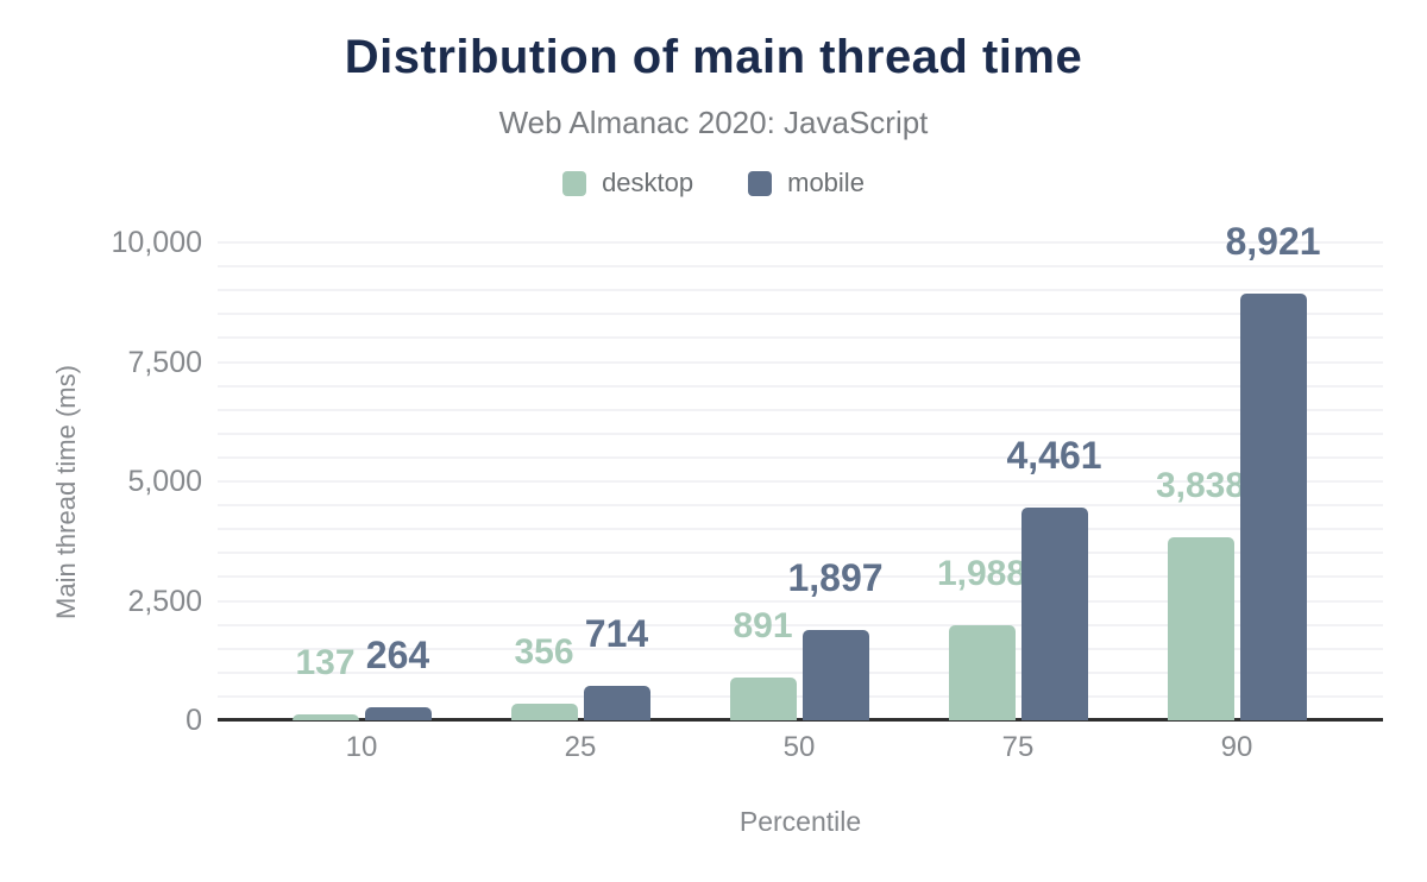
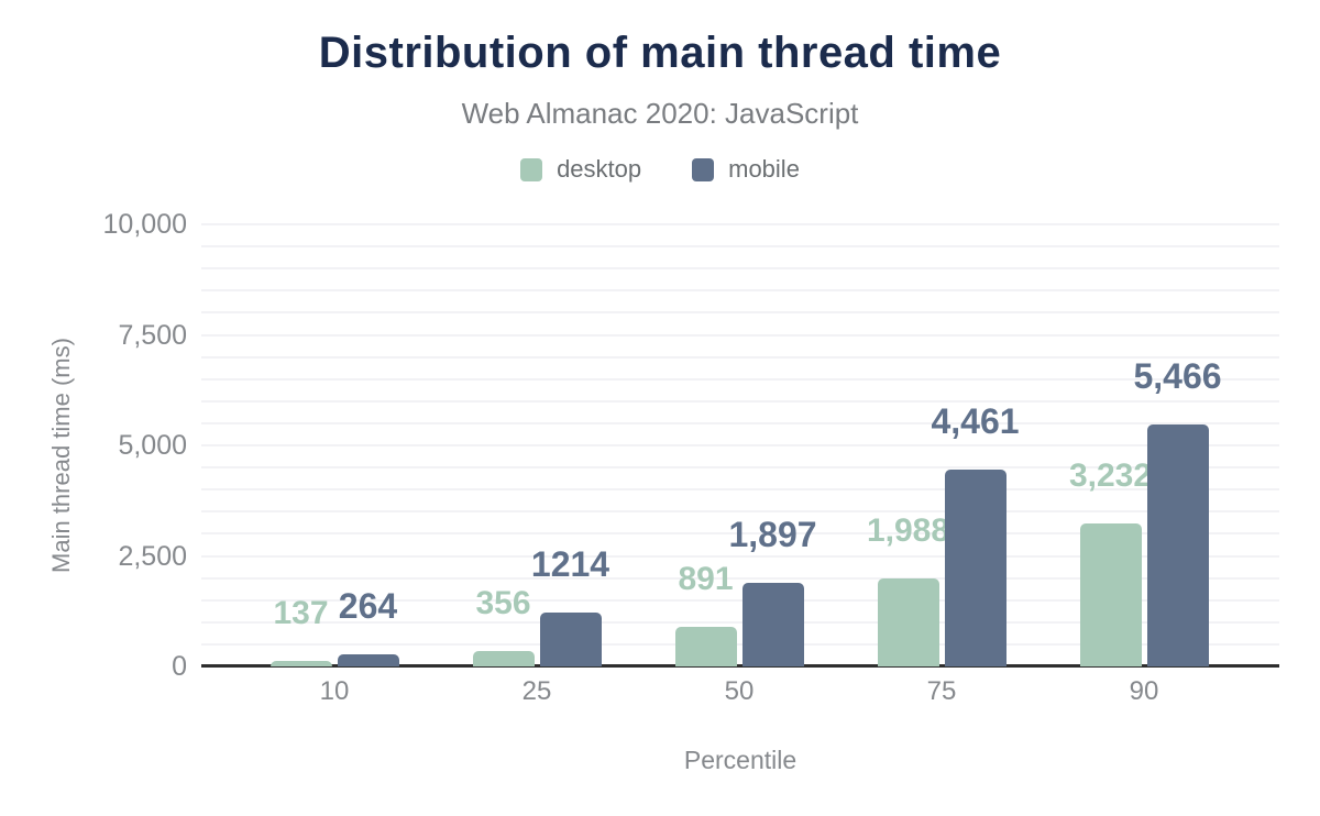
mobile/25: 714 -> 1214
desktop/90: 3,838 -> 3,232
mobile/90: 8,921 -> 5,466
